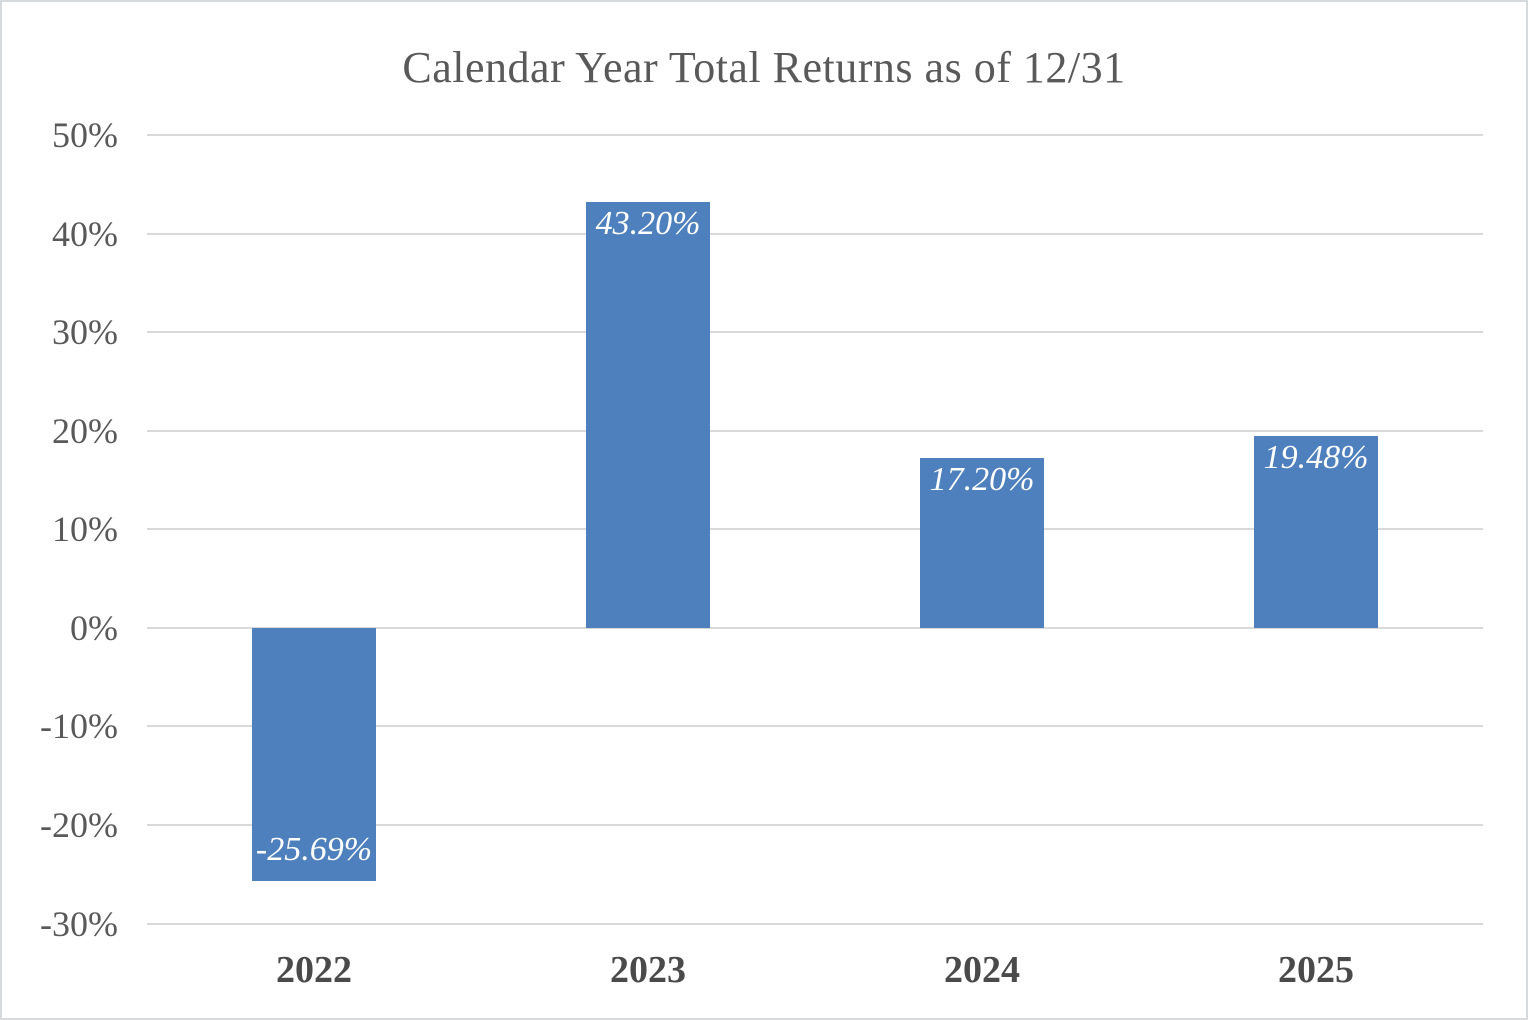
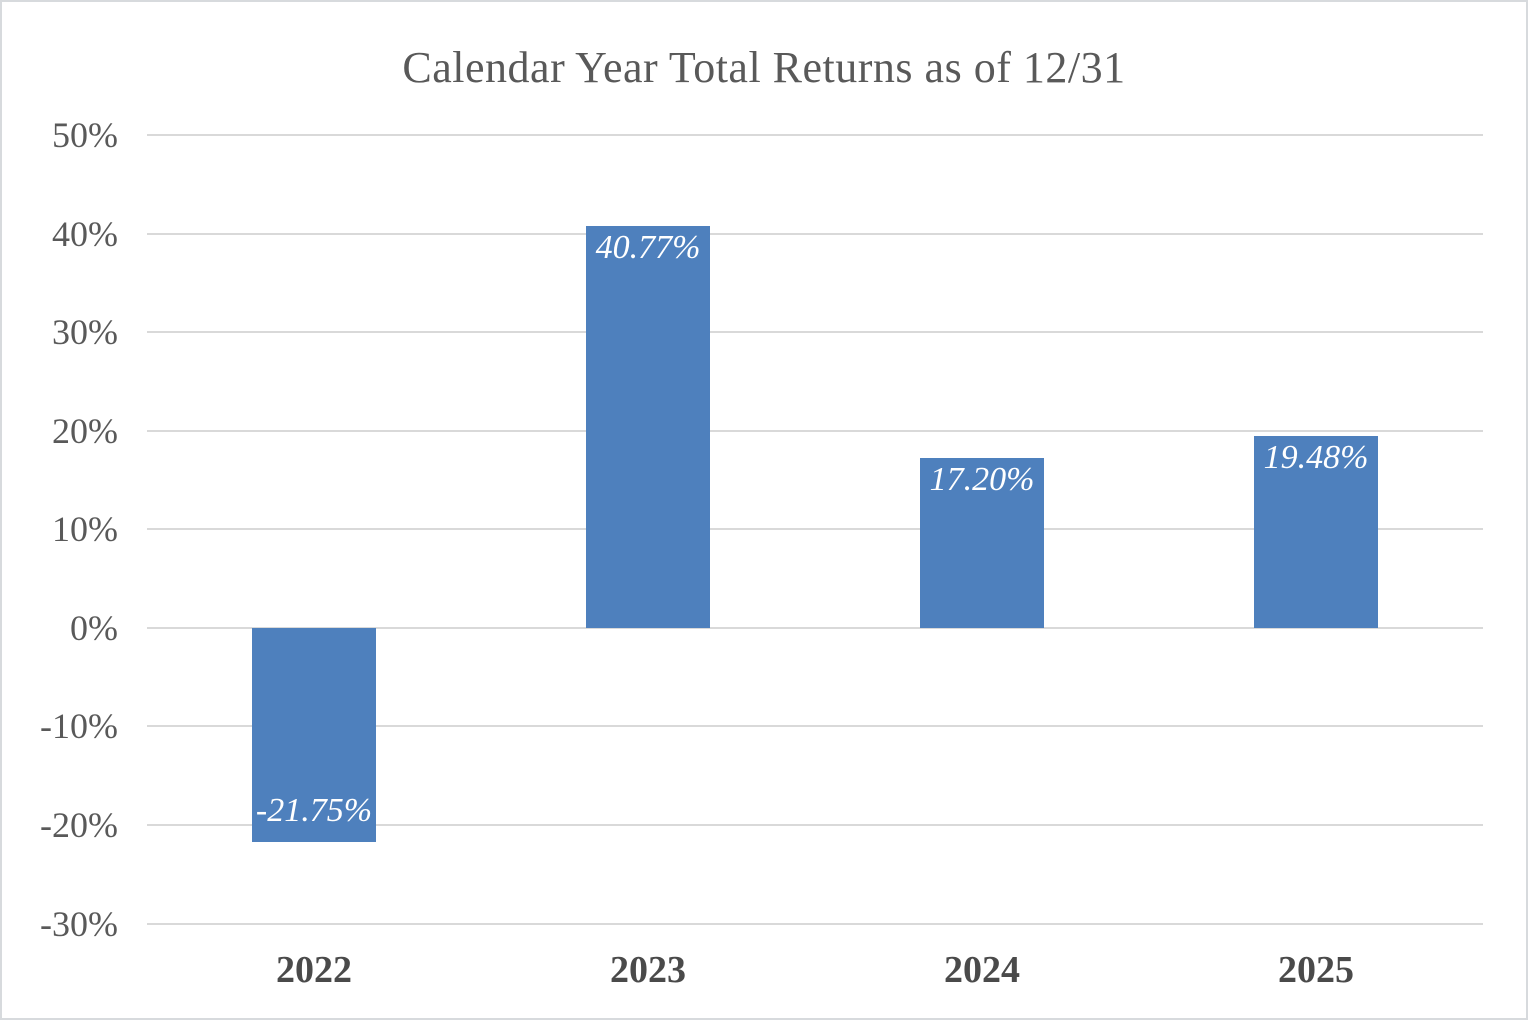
2022: -25.69% -> -21.75%
2023: 43.20% -> 40.77%
